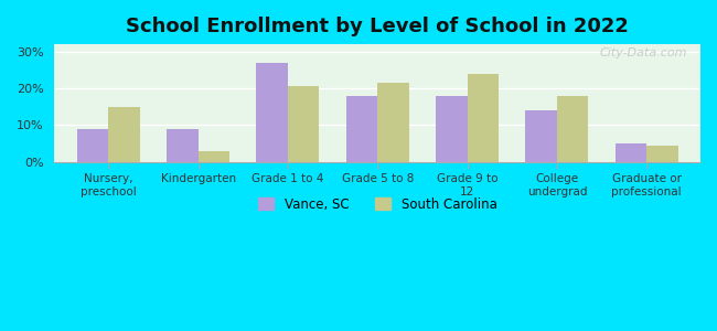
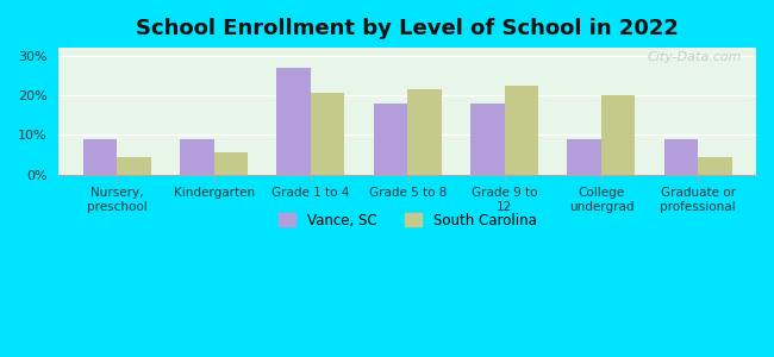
South Carolina/Nursery, preschool: 15.0% -> 4.5%
South Carolina/Kindergarten: 3.0% -> 5.5%
South Carolina/Grade 9 to 12: 24.0% -> 22.5%
Vance, SC/College undergrad: 14% -> 9%
South Carolina/College undergrad: 18.0% -> 20.0%
Vance, SC/Graduate or professional: 5% -> 9%
